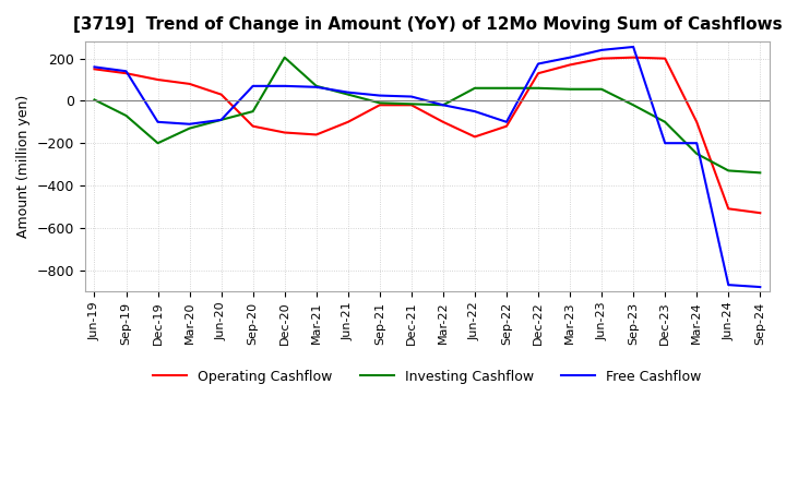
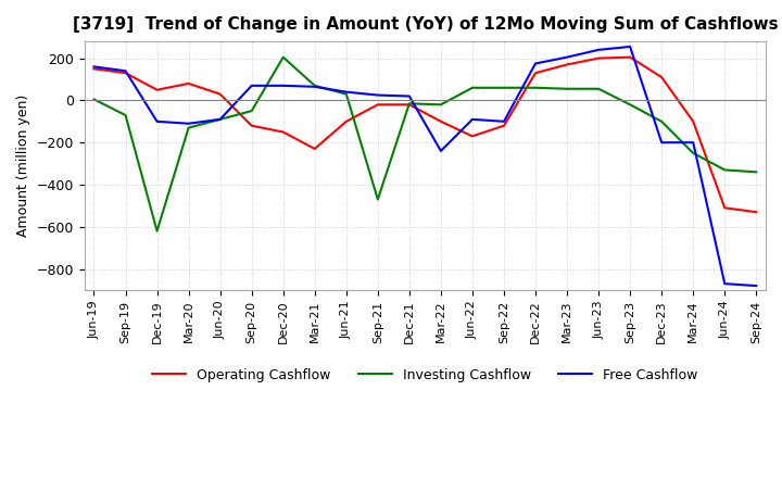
Operating Cashflow/Dec-19: 100 -> 50
Investing Cashflow/Dec-19: -200 -> -620
Operating Cashflow/Mar-21: -160 -> -230
Investing Cashflow/Sep-21: -10 -> -470
Free Cashflow/Mar-22: -20 -> -240
Free Cashflow/Jun-22: -50 -> -90
Operating Cashflow/Dec-23: 200 -> 110
